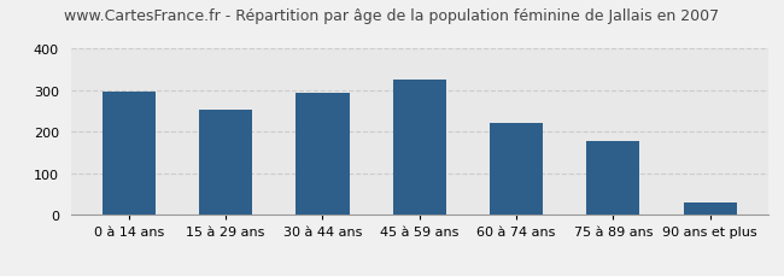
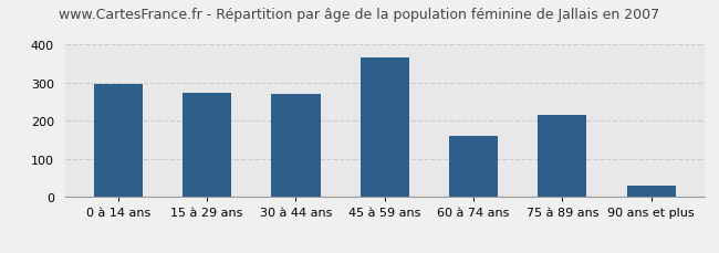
15 à 29 ans: 254 -> 275
30 à 44 ans: 293 -> 270
45 à 59 ans: 326 -> 365
60 à 74 ans: 222 -> 160
75 à 89 ans: 179 -> 215
